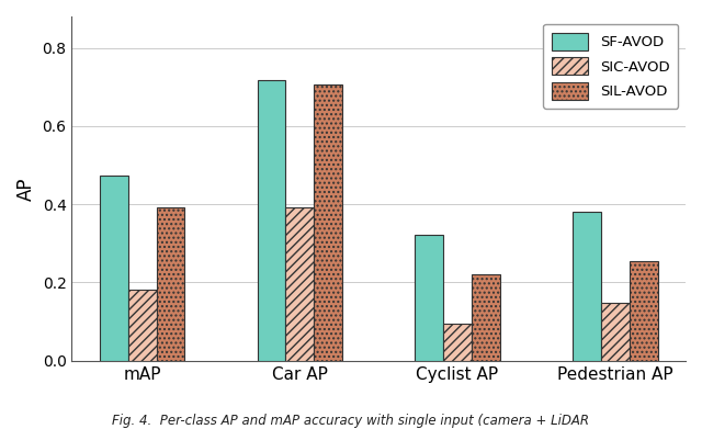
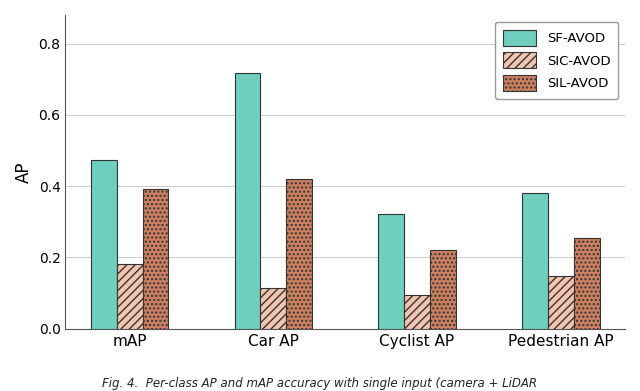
SIC-AVOD/Car AP: 0.392 -> 0.115
SIL-AVOD/Car AP: 0.706 -> 0.420
